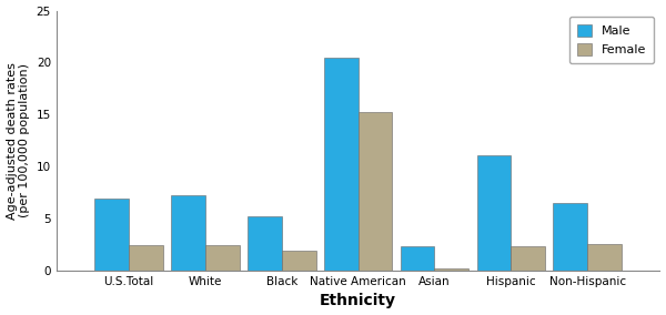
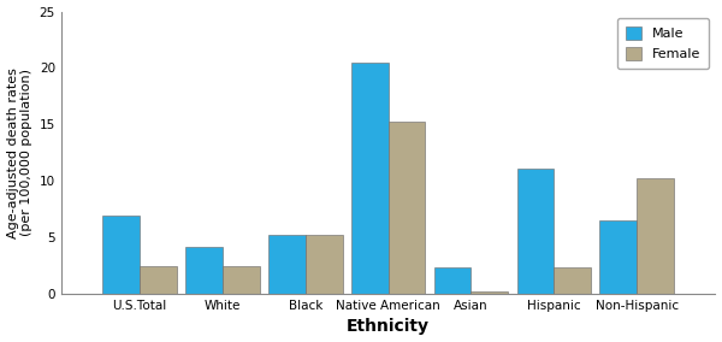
Male/White: 7.2 -> 4.2
Female/Black: 1.9 -> 5.2
Female/Non-Hispanic: 2.6 -> 10.2
